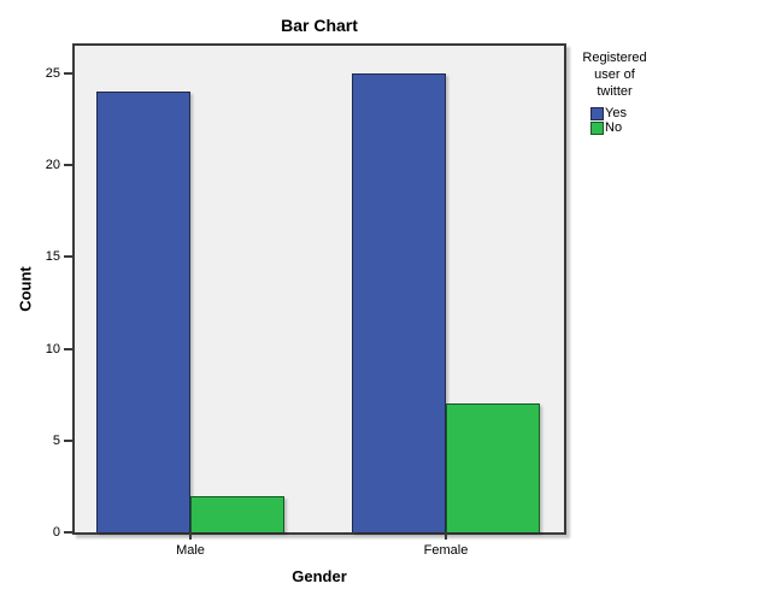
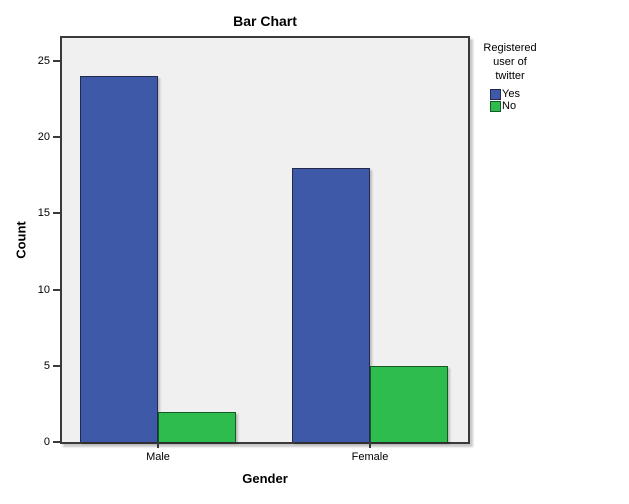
Yes/Female: 25 -> 18
No/Female: 7 -> 5
